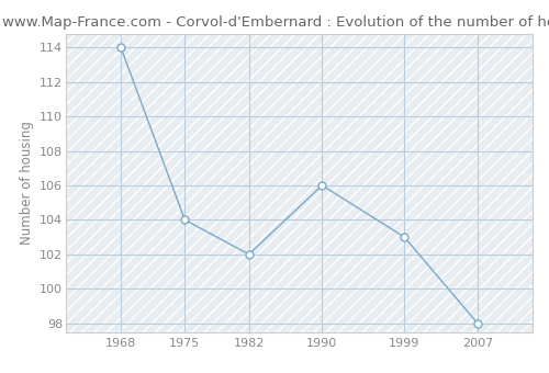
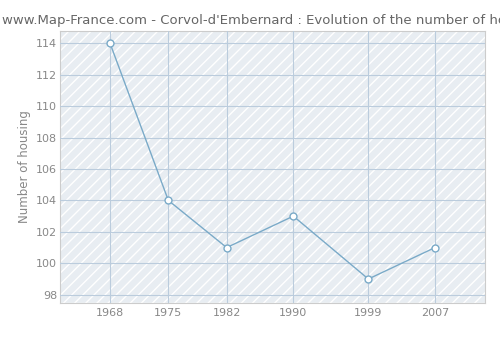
1982: 102 -> 101
1990: 106 -> 103
1999: 103 -> 99
2007: 98 -> 101
